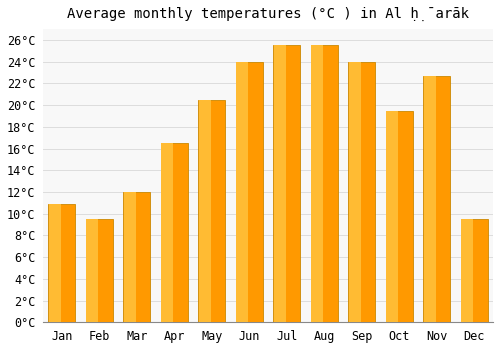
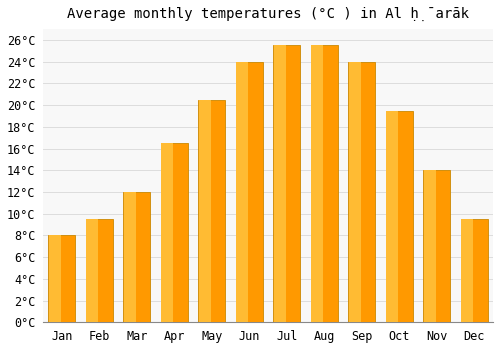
Jan: 10.9°C -> 8.0°C
Nov: 22.7°C -> 14.0°C
